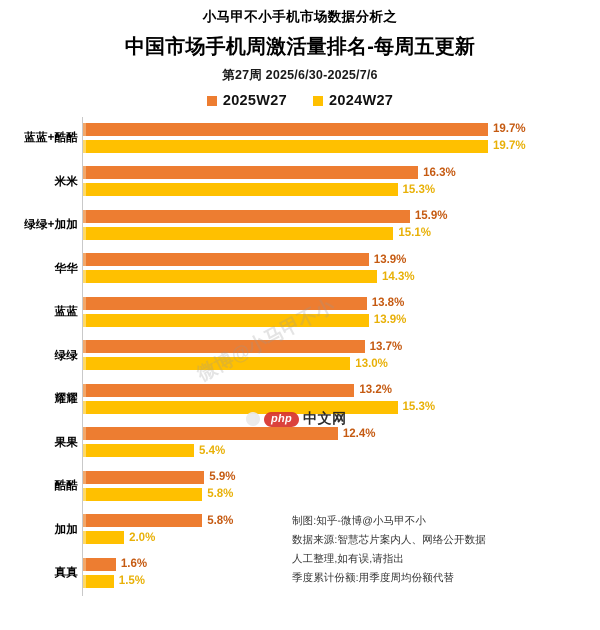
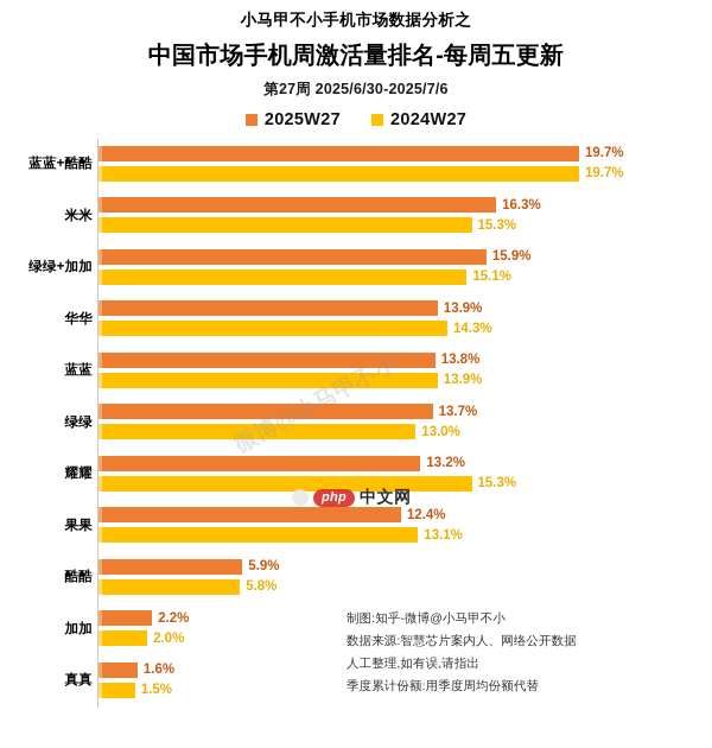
2024W27/果果: 5.4% -> 13.1%
2025W27/加加: 5.8% -> 2.2%
